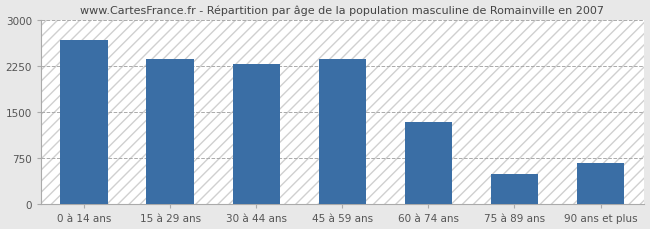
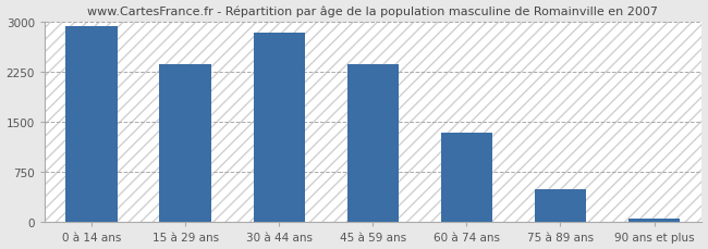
0 à 14 ans: 2680 -> 2940
30 à 44 ans: 2280 -> 2840
90 ans et plus: 680 -> 60
